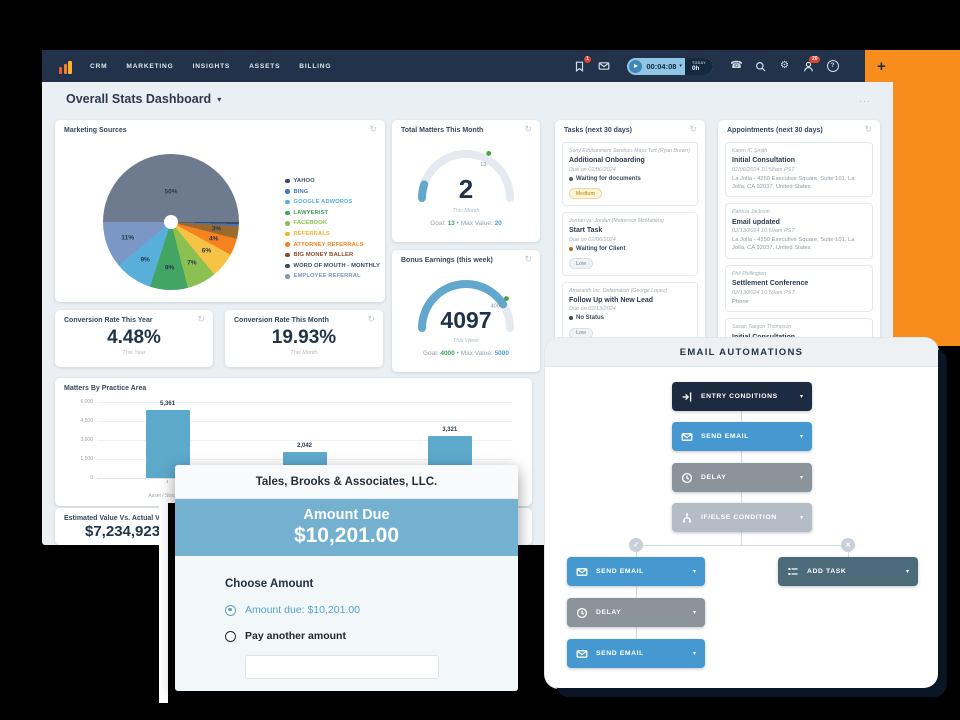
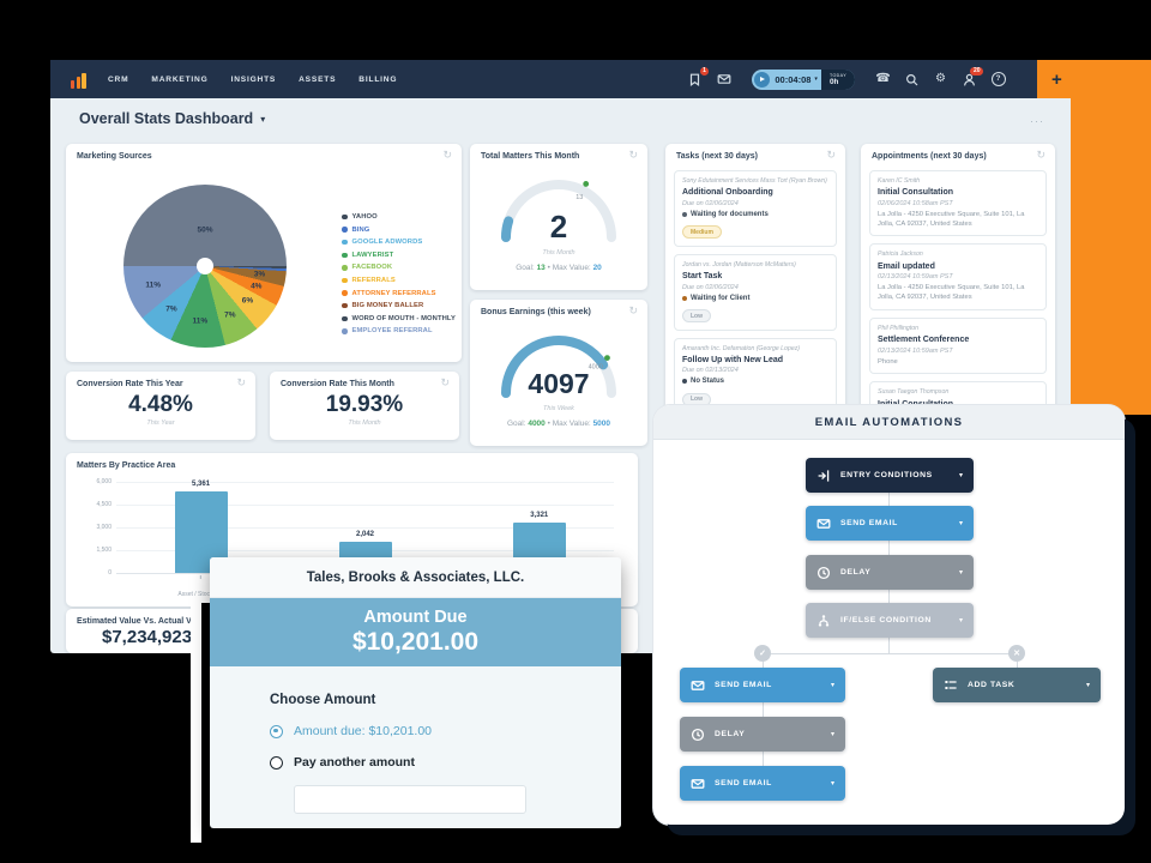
Marketing Sources/LAWYERIST: 9% -> 11%
Marketing Sources/GOOGLE ADWORDS: 9% -> 7%
